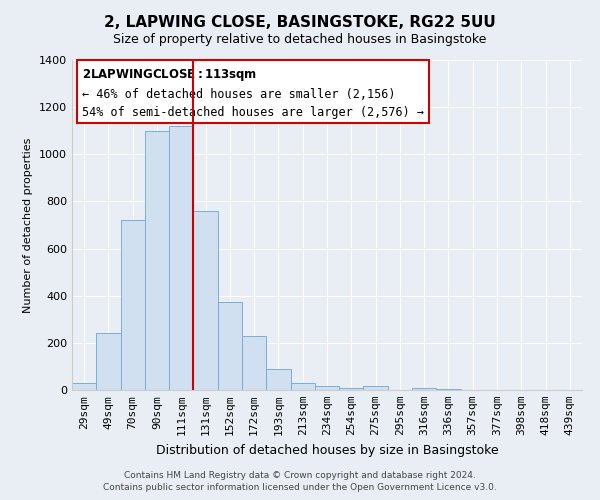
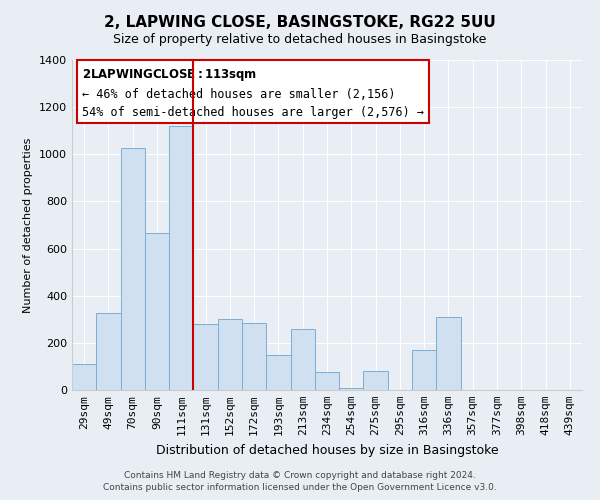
29sqm: 30 -> 110
49sqm: 240 -> 325
70sqm: 720 -> 1025
90sqm: 1100 -> 665
131sqm: 760 -> 280
152sqm: 375 -> 300
172sqm: 230 -> 285
193sqm: 90 -> 150
213sqm: 28 -> 260
234sqm: 18 -> 75
275sqm: 15 -> 80
316sqm: 10 -> 170
336sqm: 5 -> 310
